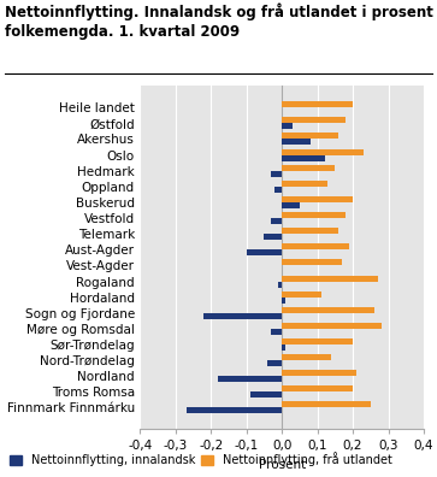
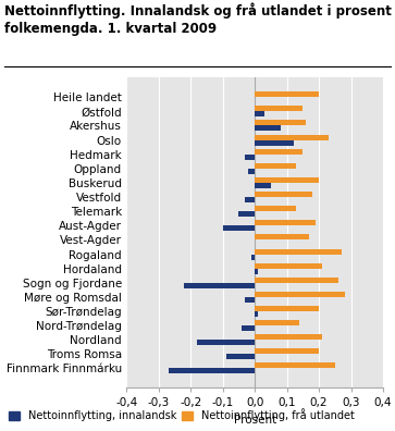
Nettoinnflytting, frå utlandet/Østfold: 0,18 -> 0,15
Nettoinnflytting, frå utlandet/Telemark: 0,16 -> 0,13
Nettoinnflytting, frå utlandet/Hordaland: 0,11 -> 0,21
